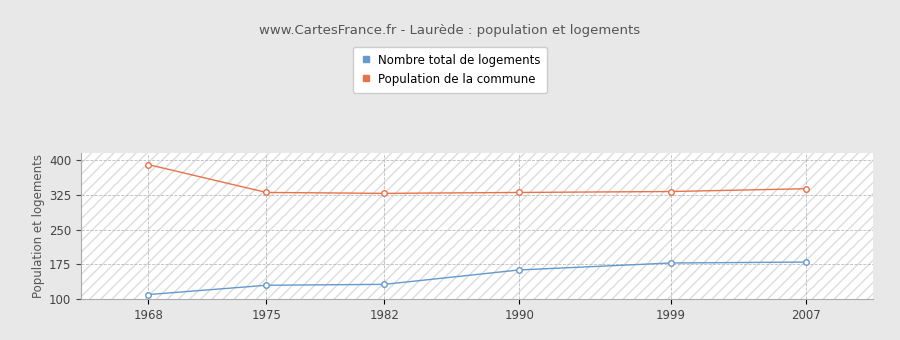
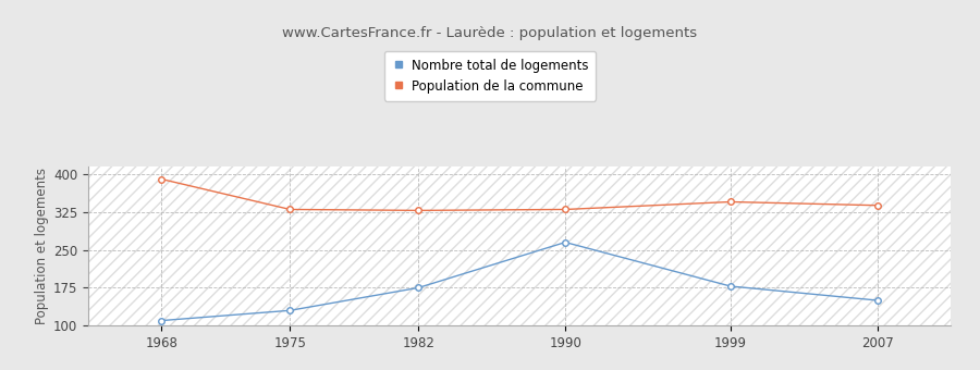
Nombre total de logements/1982: 132 -> 175
Nombre total de logements/1990: 163 -> 265
Population de la commune/1999: 332 -> 345
Nombre total de logements/2007: 180 -> 150
